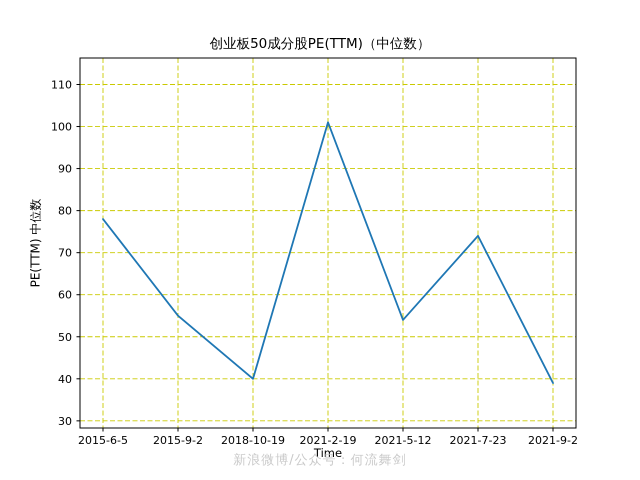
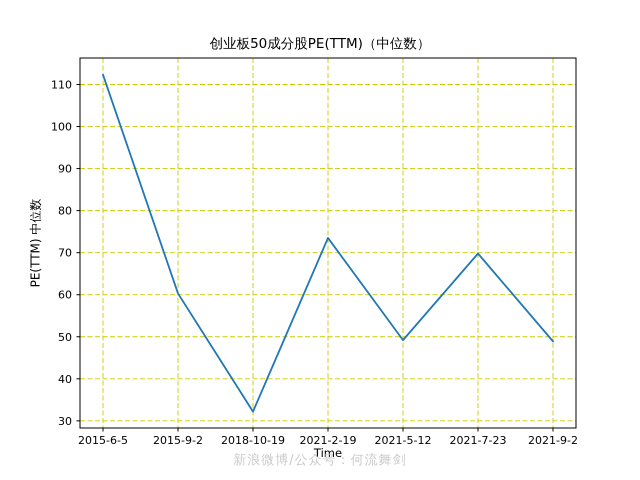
2015-6-5: 78 -> 112
2015-9-2: 55 -> 60
2018-10-19: 40 -> 32
2021-2-19: 101 -> 74
2021-5-12: 54 -> 49
2021-7-23: 74 -> 70
2021-9-2: 39 -> 49
